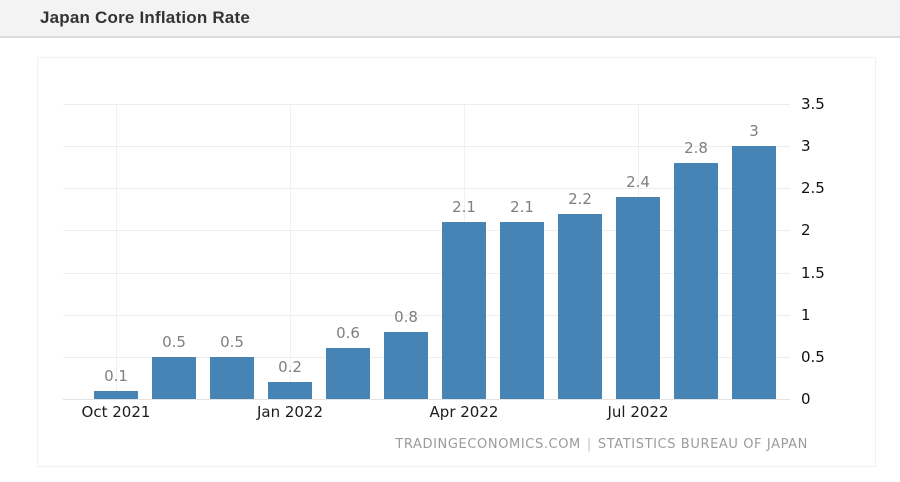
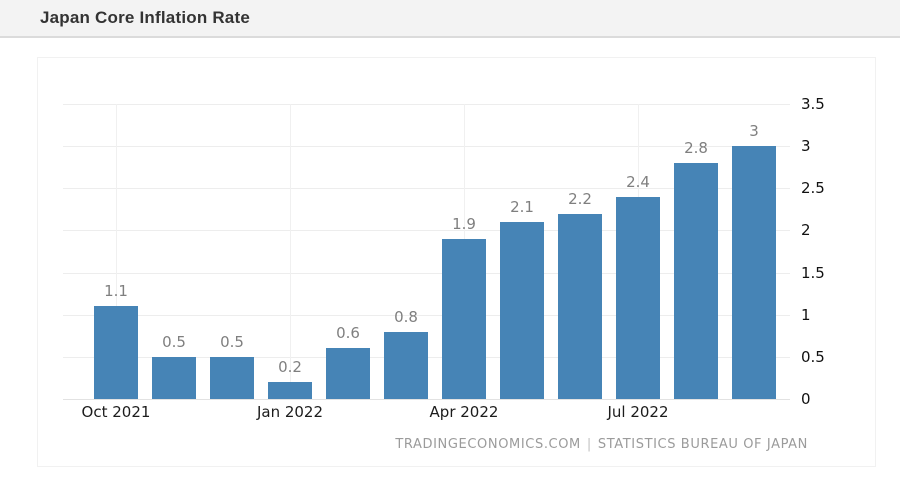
Oct 2021: 0.1 -> 1.1
Apr 2022: 2.1 -> 1.9
